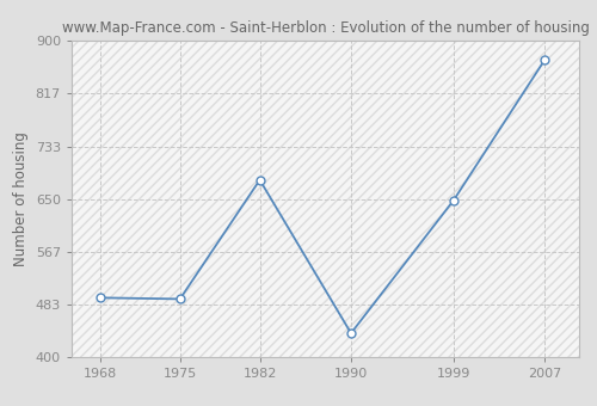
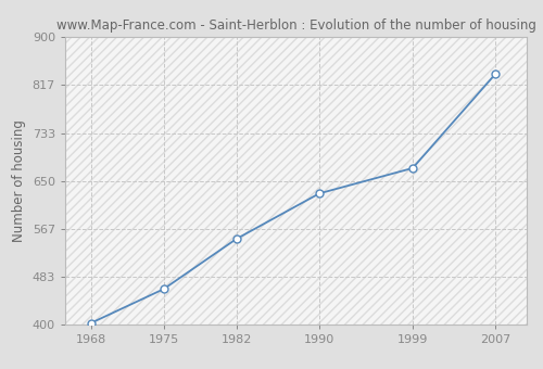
1968: 494 -> 403
1975: 492 -> 462
1982: 680 -> 549
1990: 438 -> 628
1999: 648 -> 672
2007: 870 -> 836
